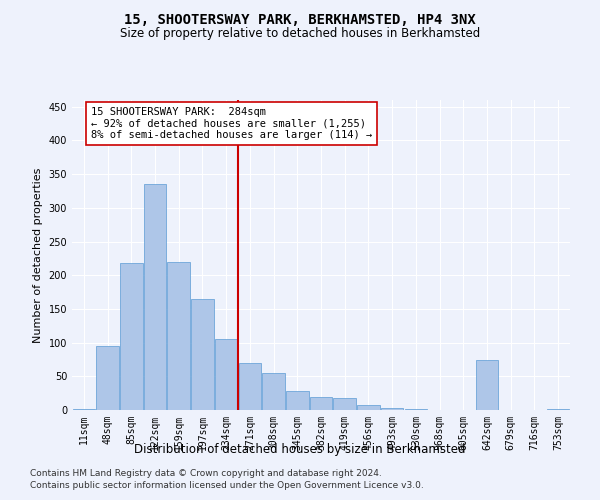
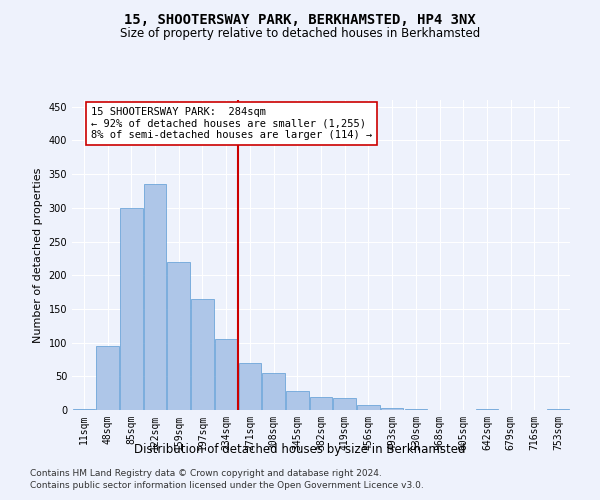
85sqm: 218 -> 300
642sqm: 74 -> 1
